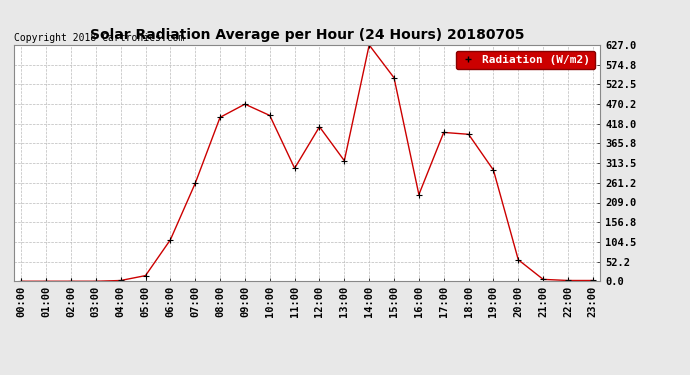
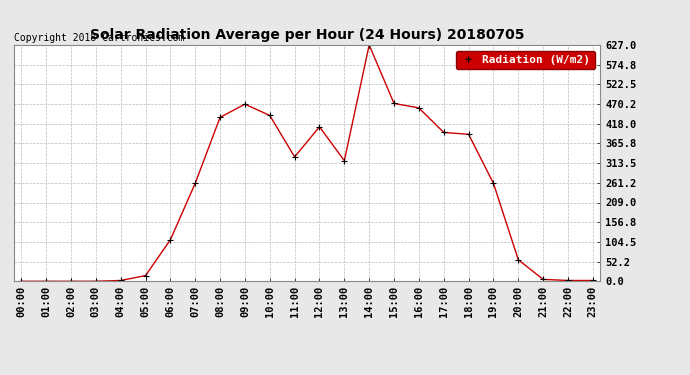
11:00: 300 -> 330
15:00: 540 -> 472
16:00: 230 -> 460
19:00: 295 -> 260
